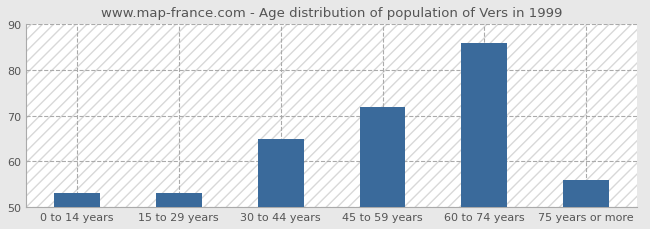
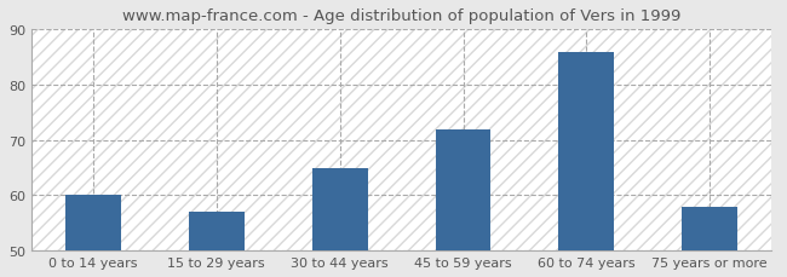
0 to 14 years: 53 -> 60
15 to 29 years: 53 -> 57
75 years or more: 56 -> 58
